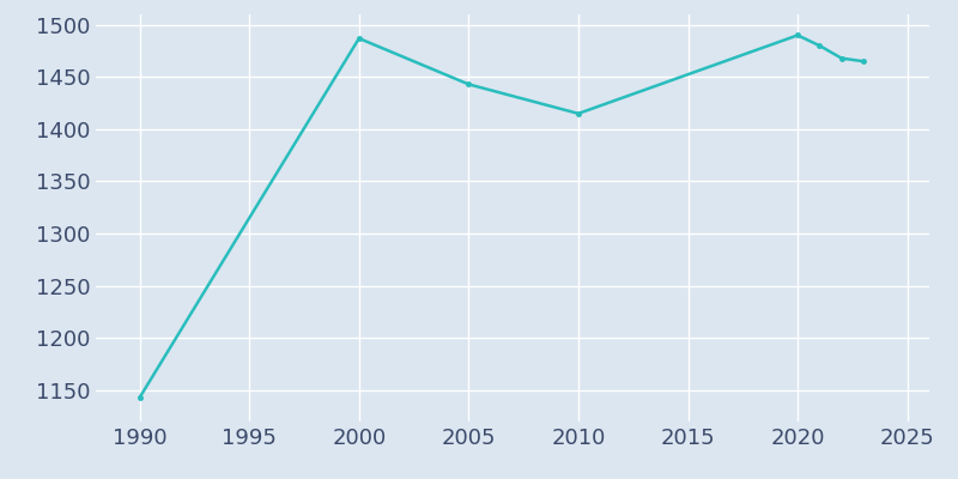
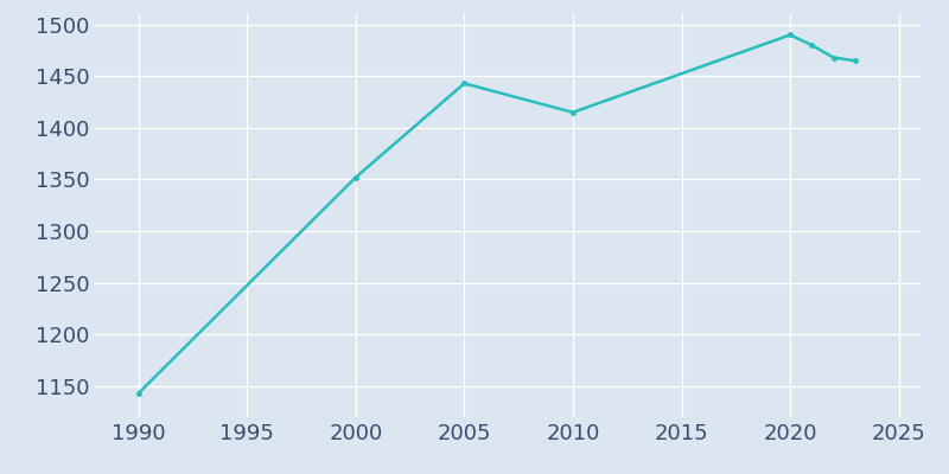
2000: 1487 -> 1352
